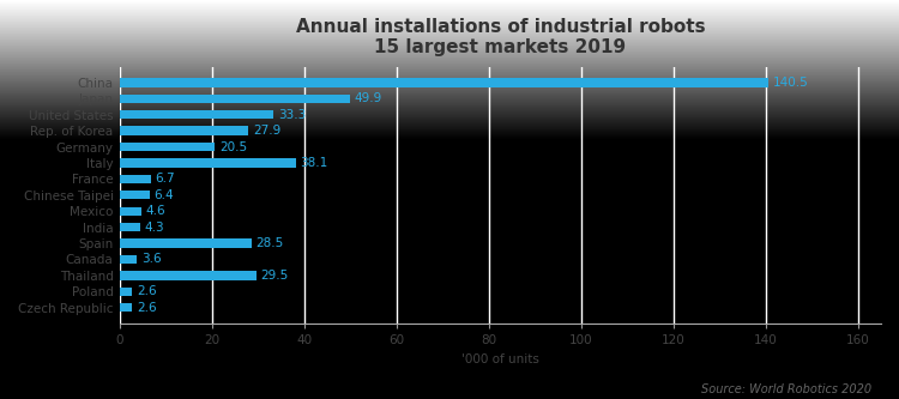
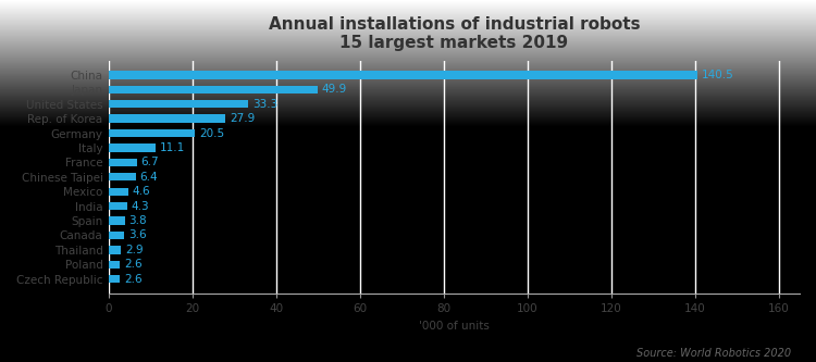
Italy: 38.1 -> 11.1
Spain: 28.5 -> 3.8
Thailand: 29.5 -> 2.9
